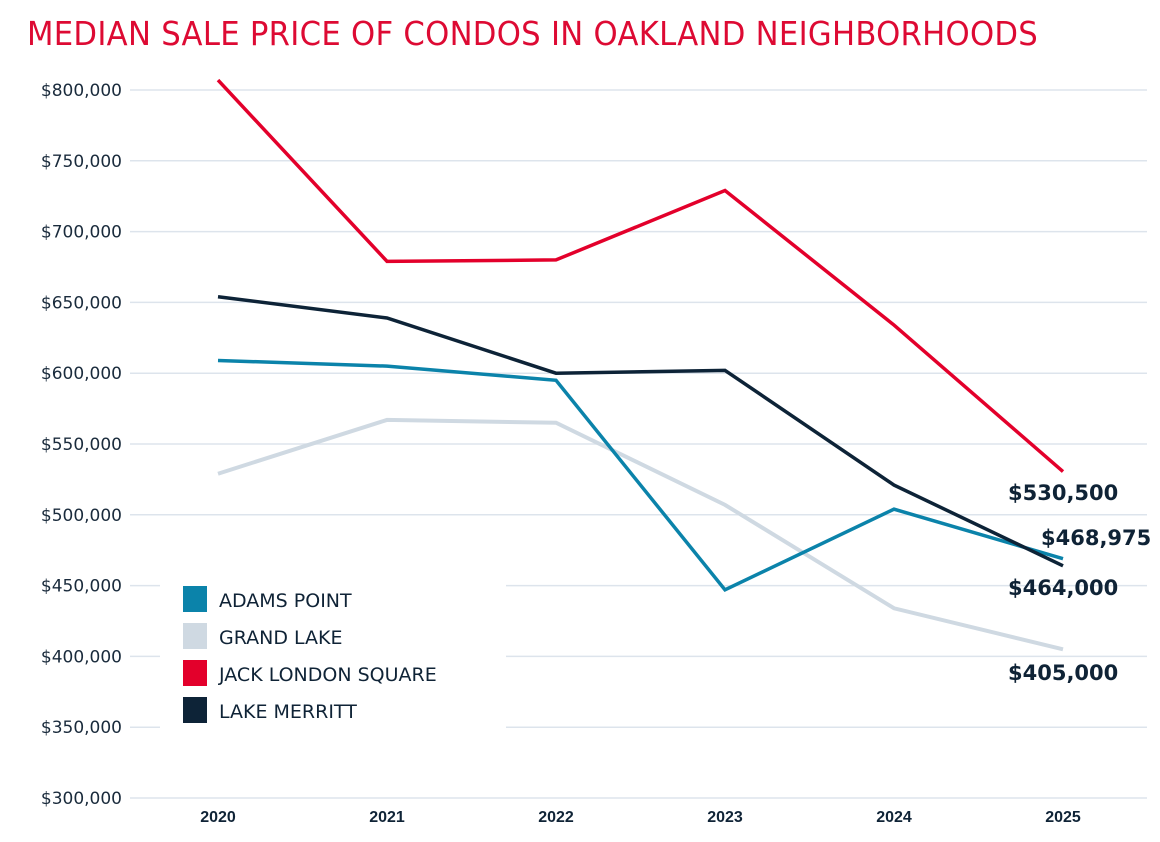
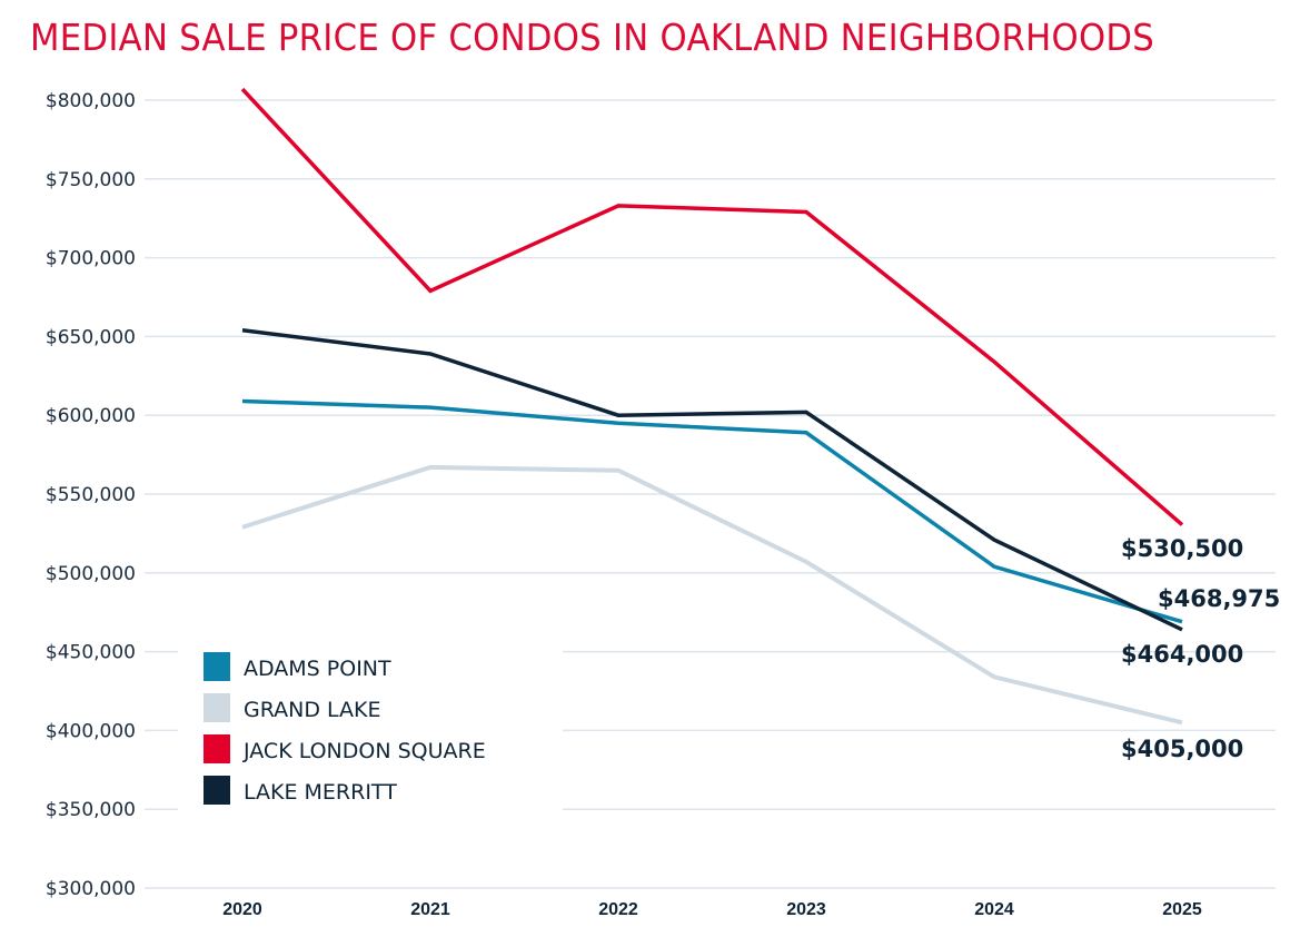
JACK LONDON SQUARE/2022: $680000 -> $733000
ADAMS POINT/2023: $447000 -> $589000
